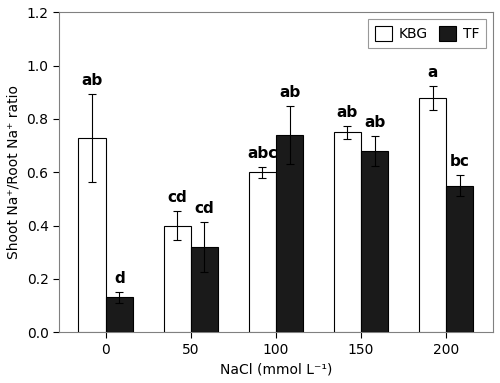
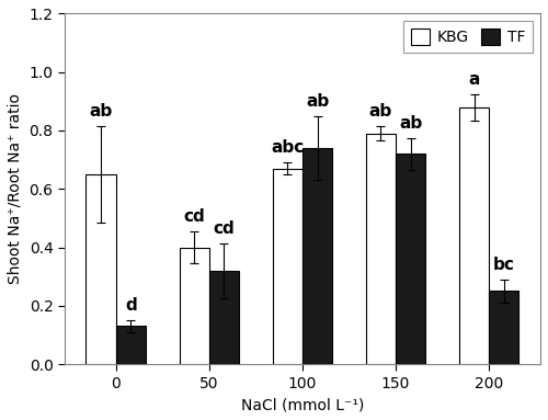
KBG/0: 0.73 -> 0.65
KBG/100: 0.60 -> 0.67
KBG/150: 0.75 -> 0.79
TF/150: 0.68 -> 0.72
TF/200: 0.55 -> 0.25
